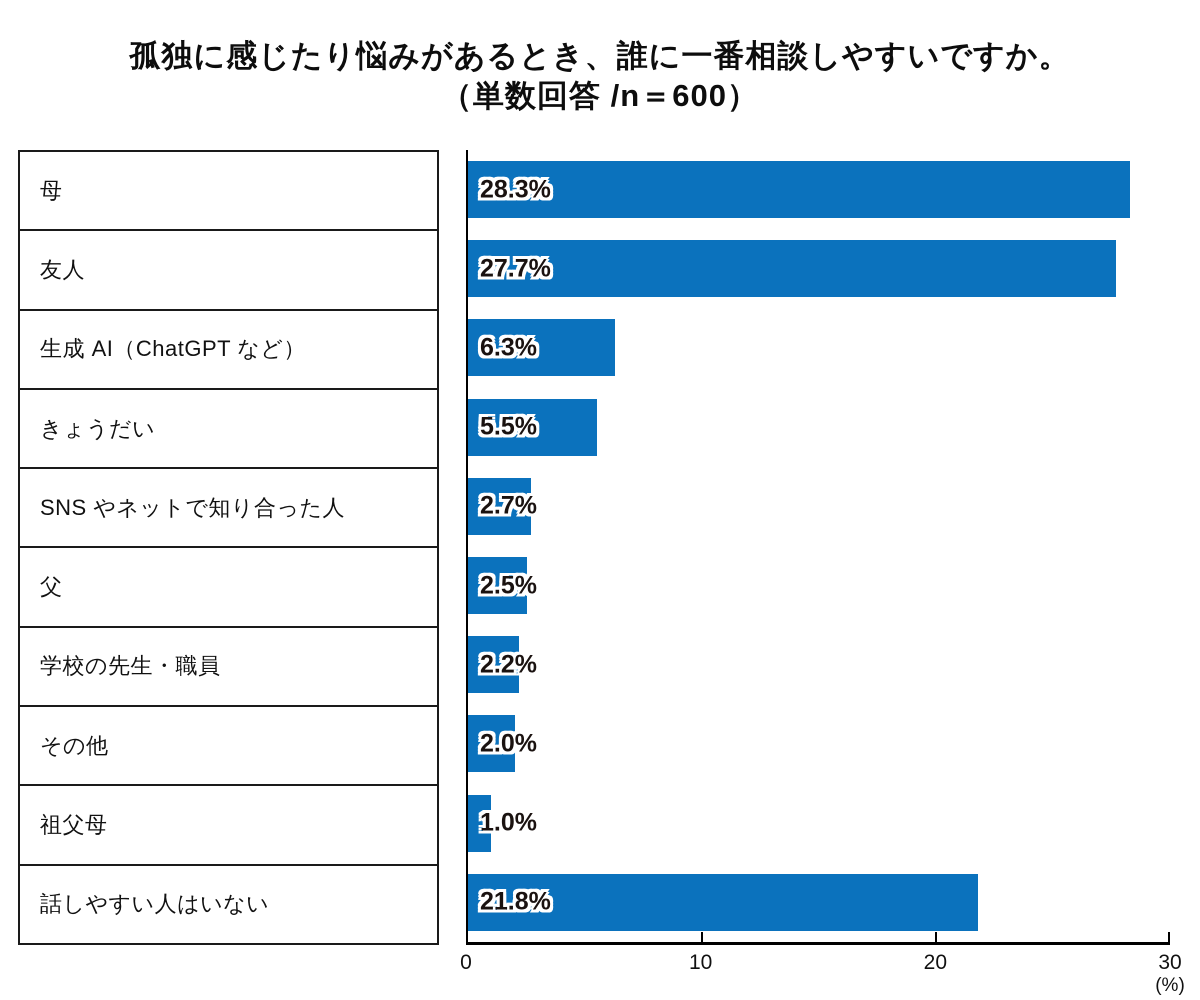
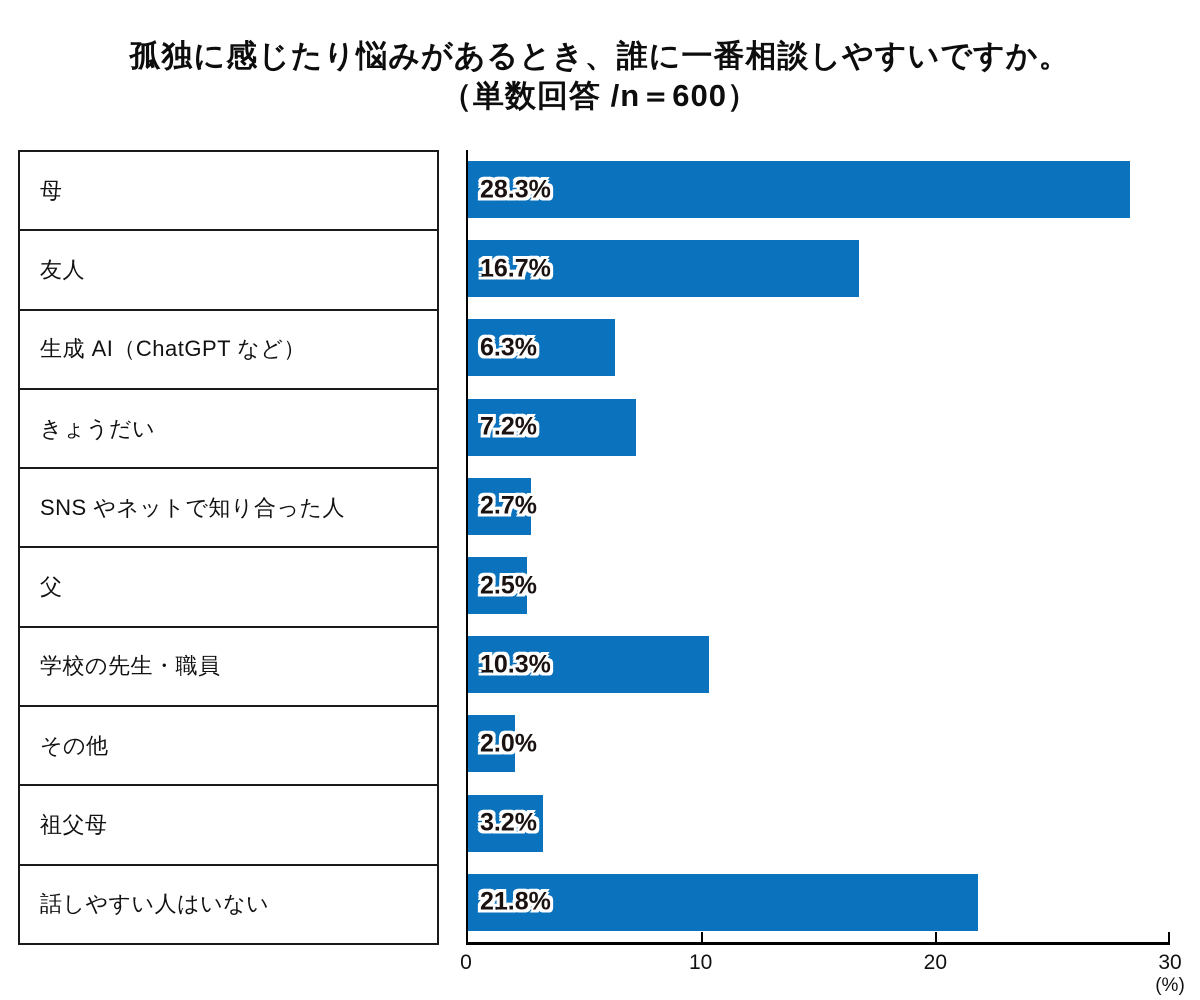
友人: 27.7% -> 16.7%
きょうだい: 5.5% -> 7.2%
学校の先生・職員: 2.2% -> 10.3%
祖父母: 1.0% -> 3.2%
